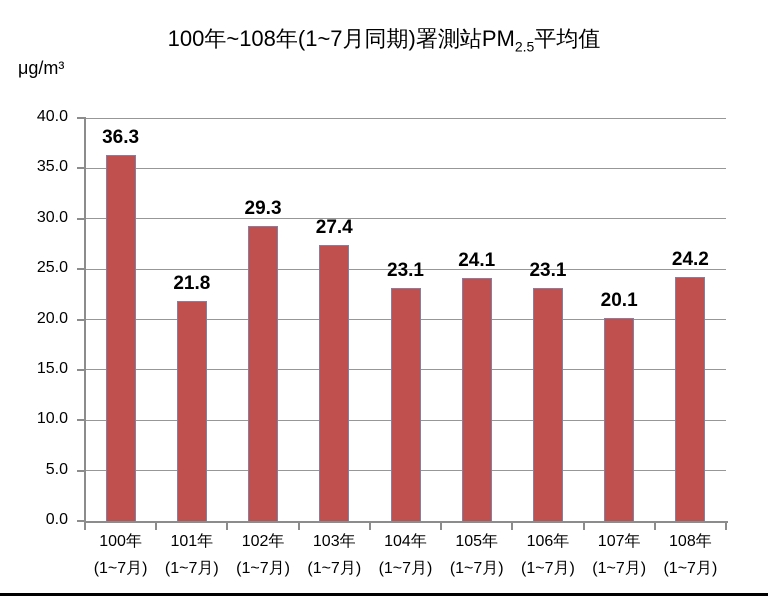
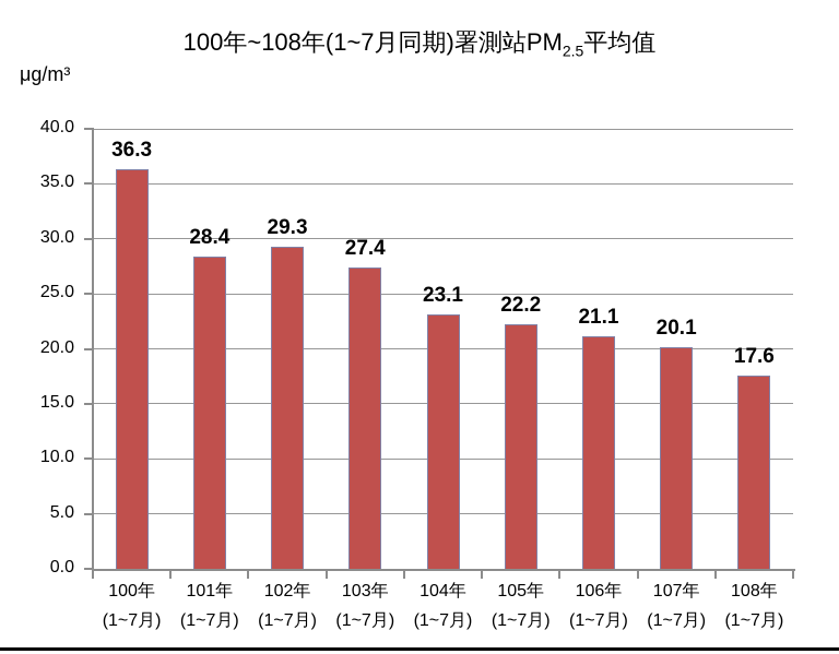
101年: 21.8 -> 28.4
105年: 24.1 -> 22.2
106年: 23.1 -> 21.1
108年: 24.2 -> 17.6
